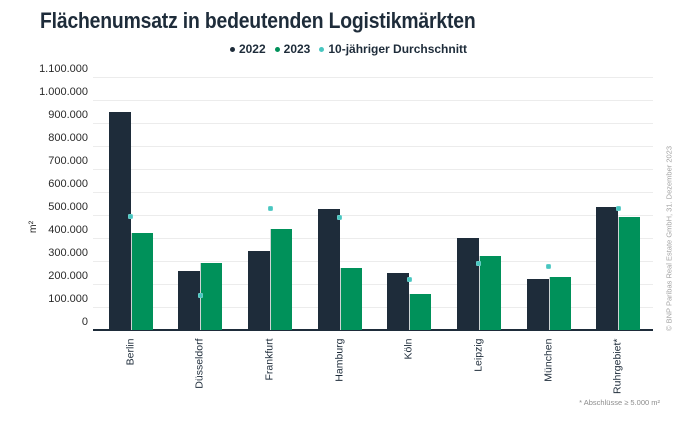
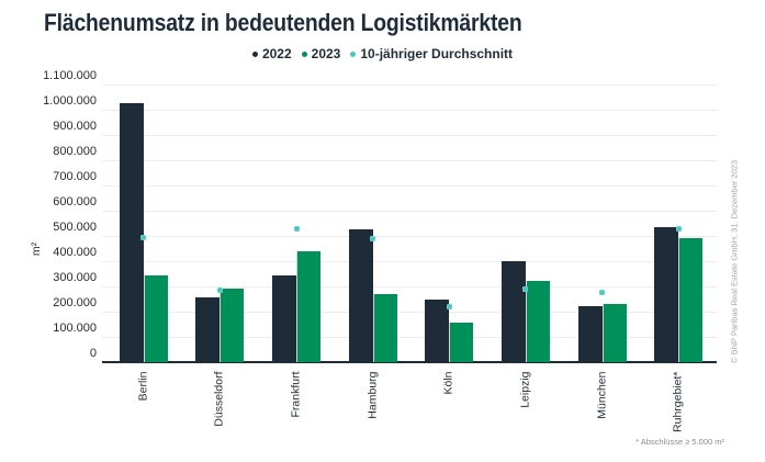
2022/Berlin: 950000 -> 1020000
2023/Berlin: 420000 -> 340000
10-jähriger Durchschnitt/Düsseldorf: 150000 -> 280000
